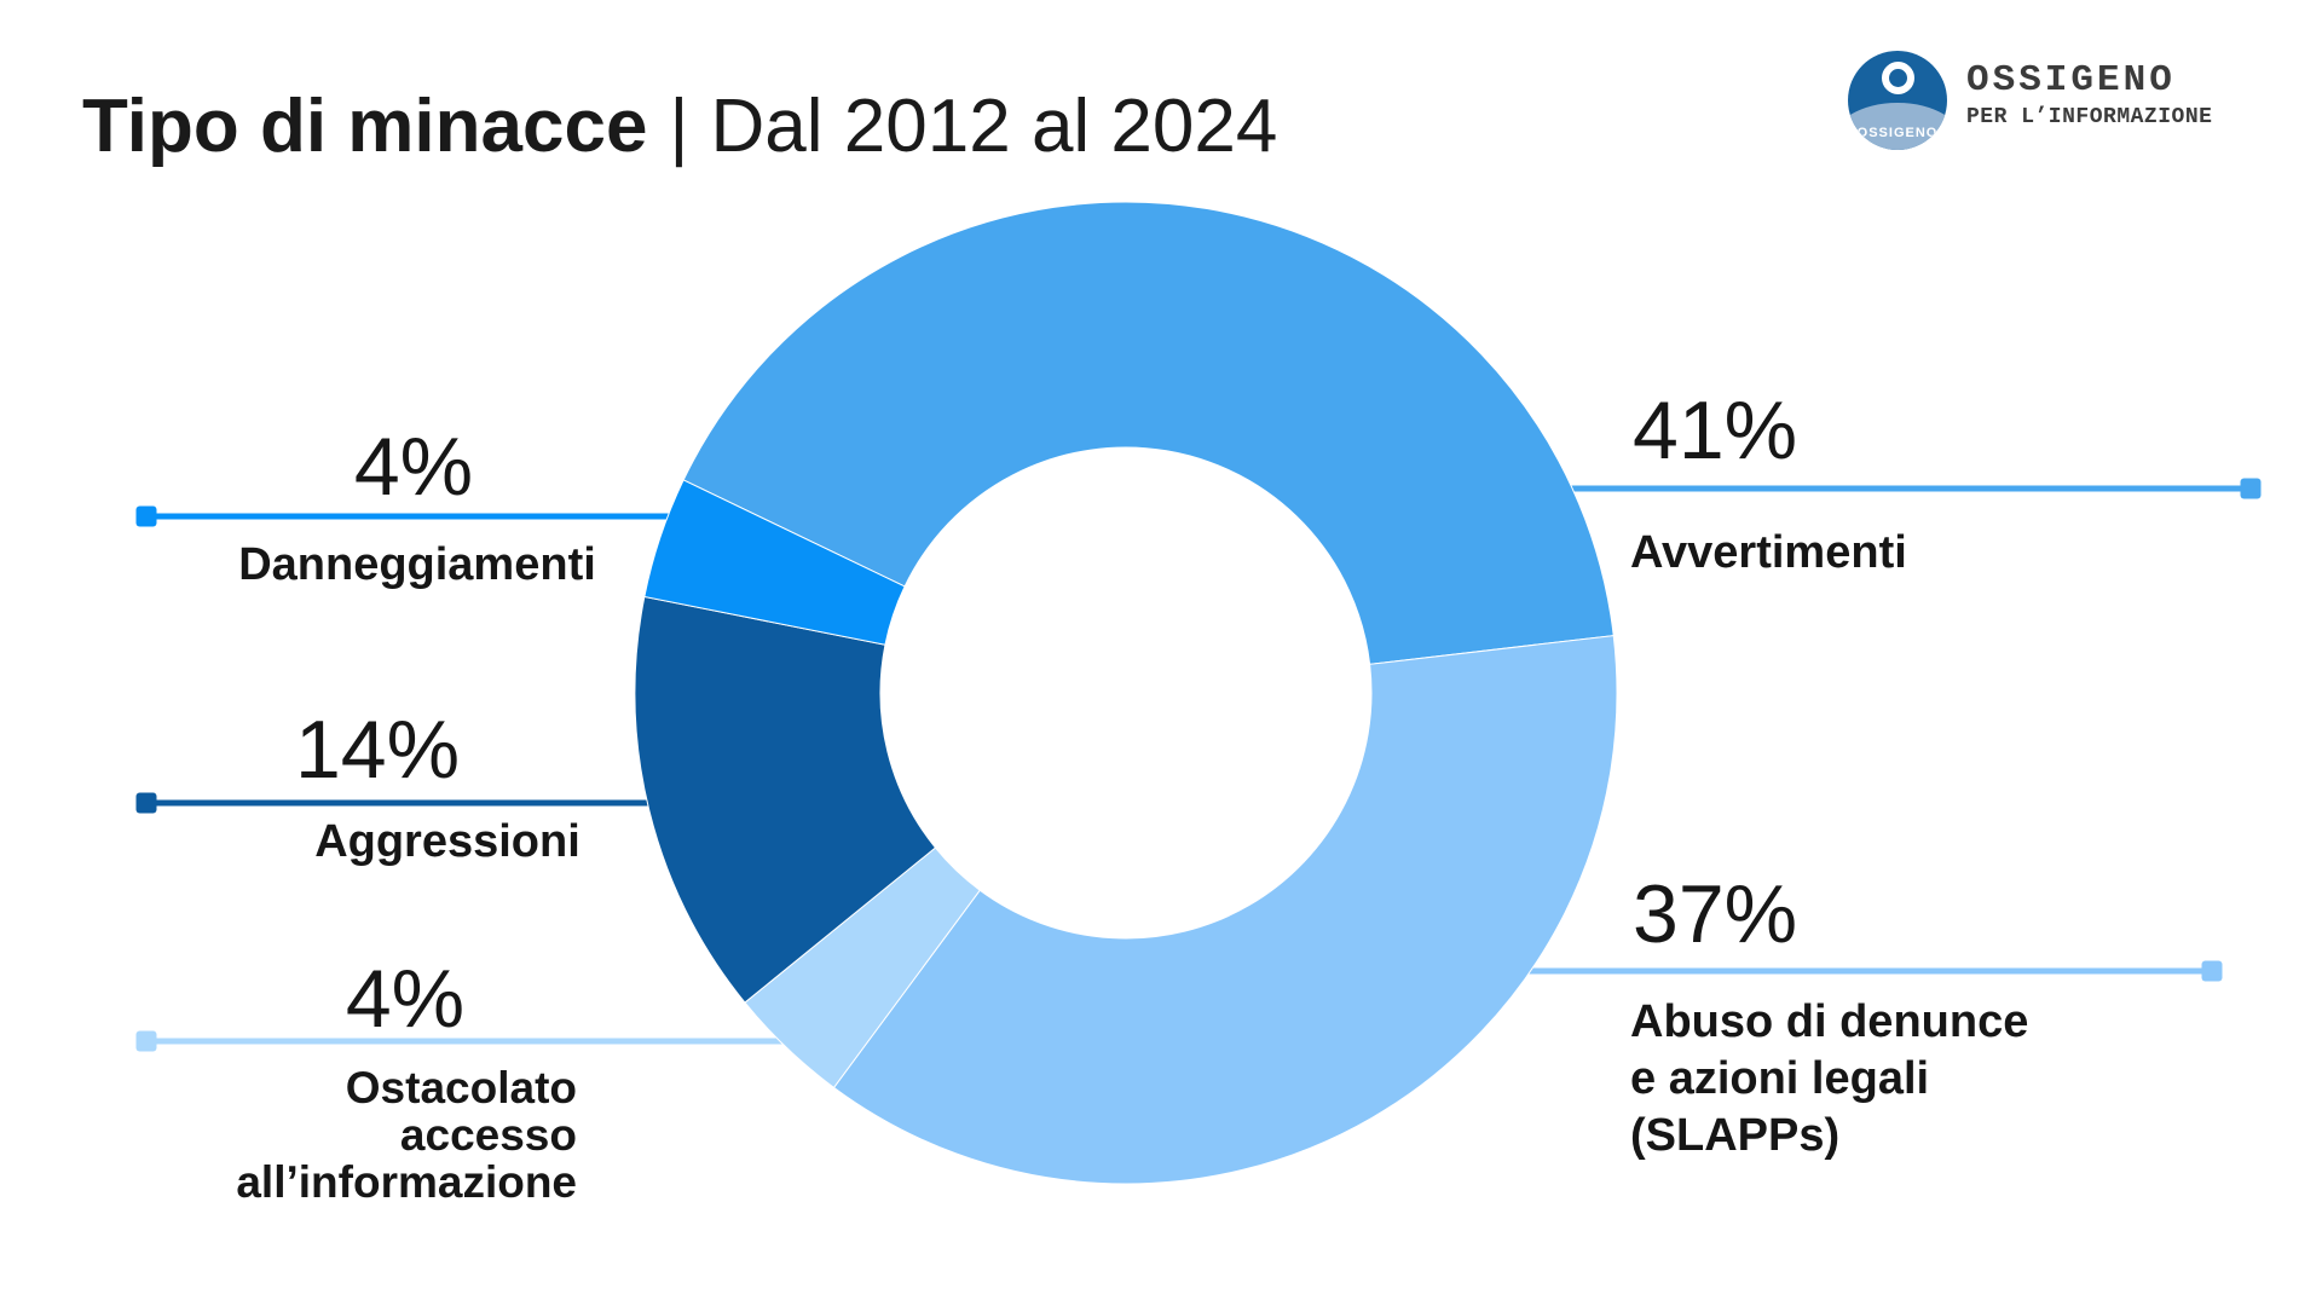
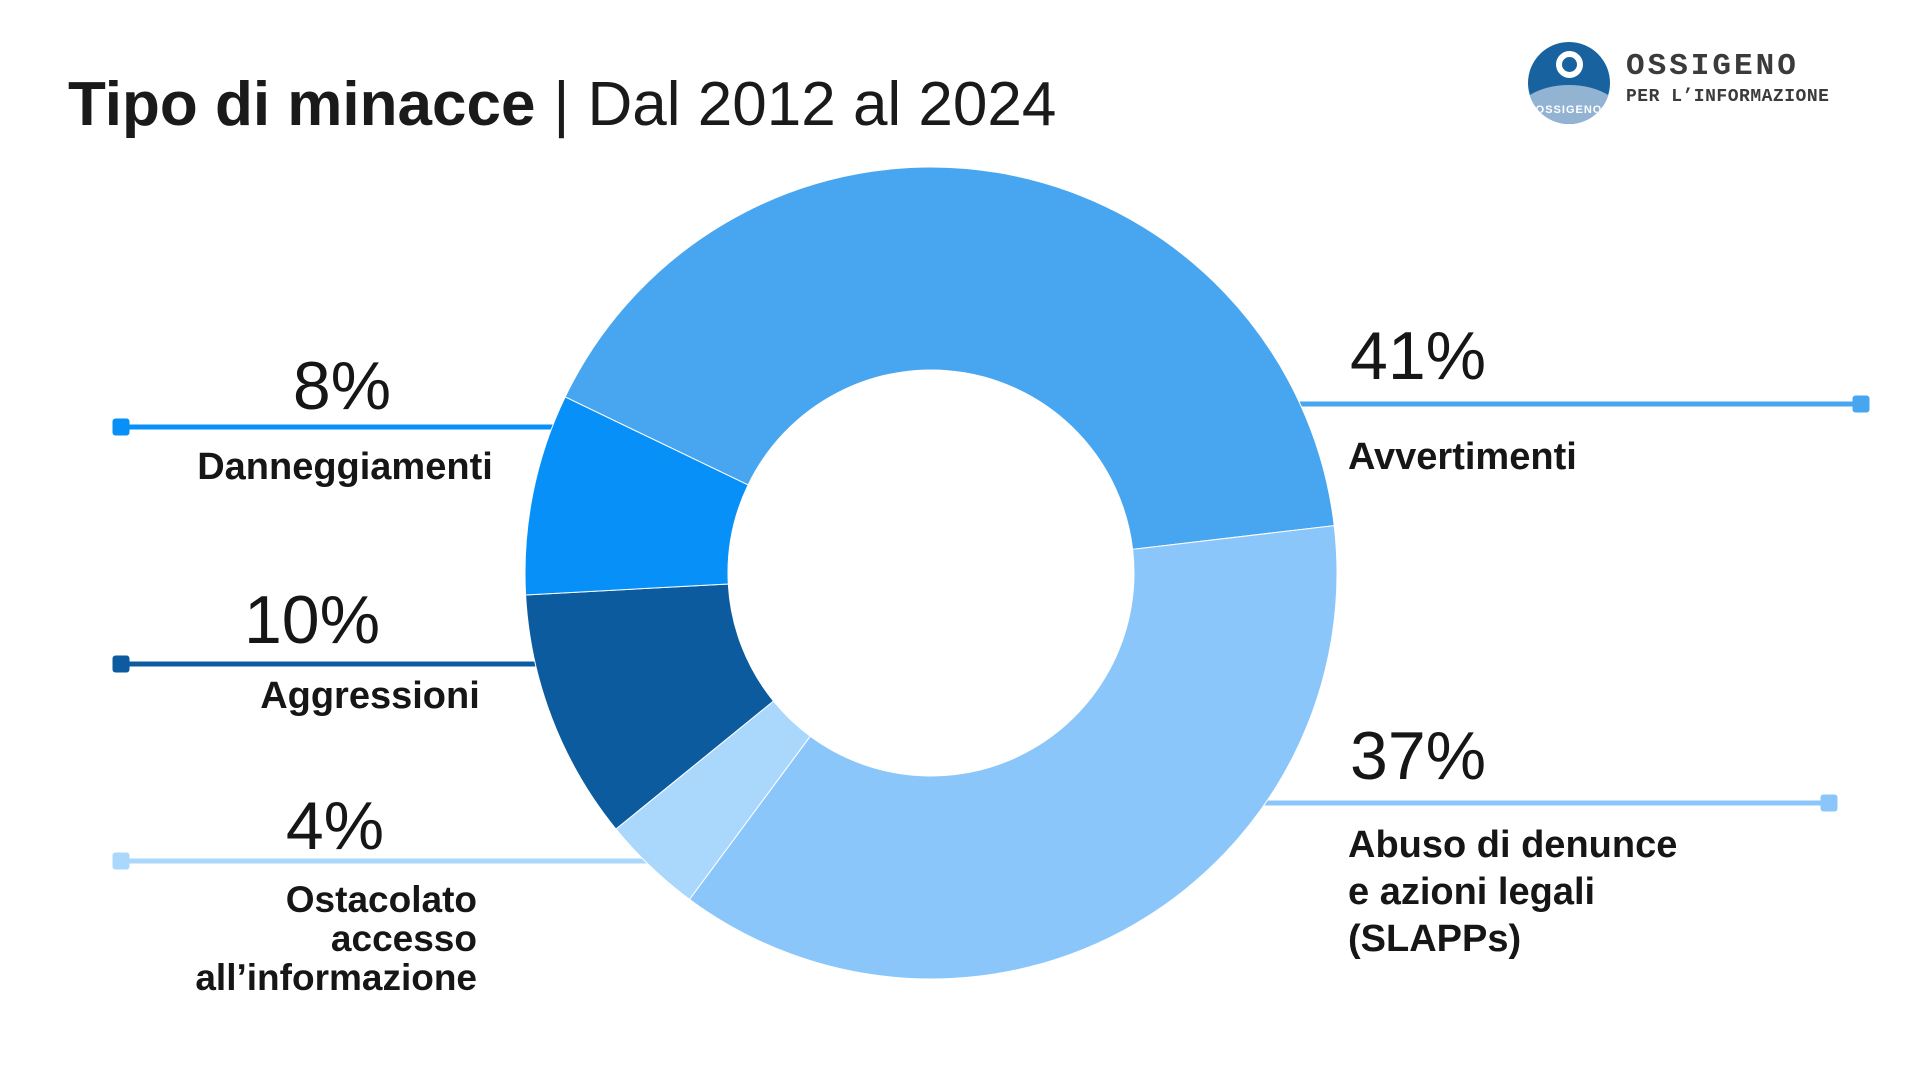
Aggressioni: 14% -> 10%
Danneggiamenti: 4% -> 8%
